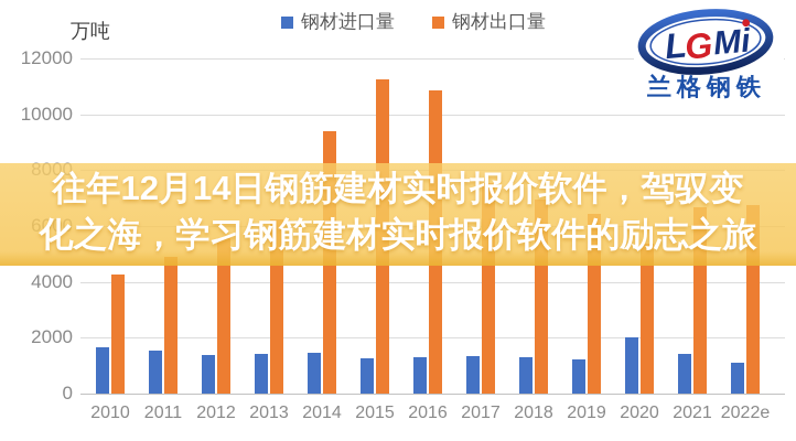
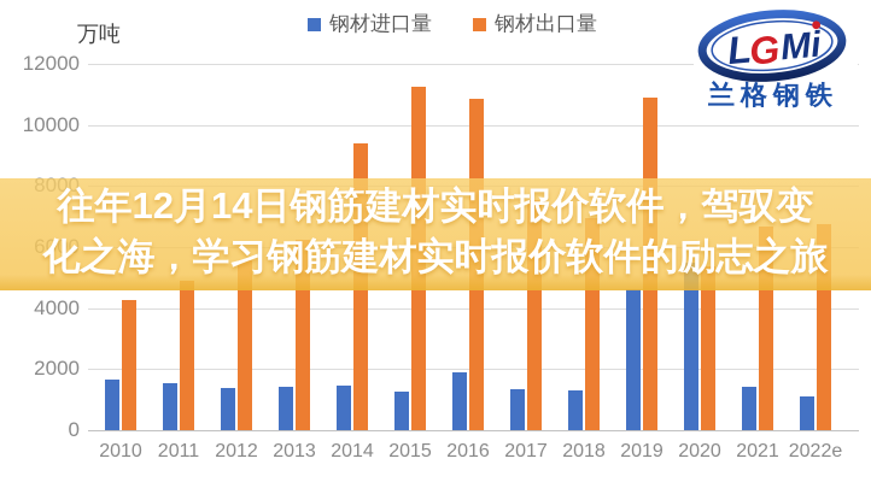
钢材进口量/2016: 1300 -> 1900
钢材进口量/2019: 1200 -> 4600
钢材出口量/2019: 6400 -> 10900
钢材进口量/2020: 2000 -> 5500
